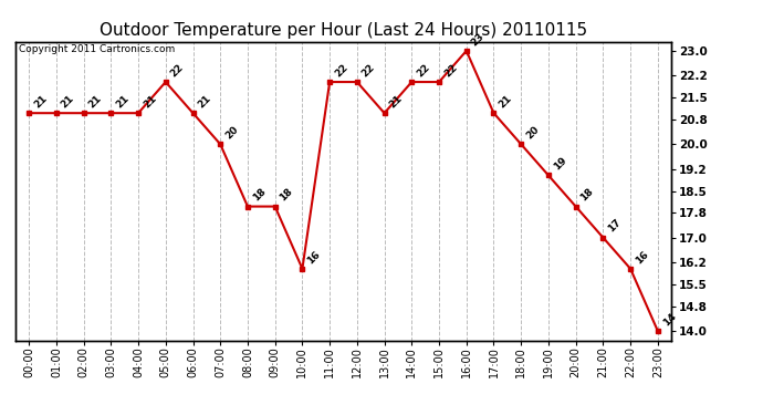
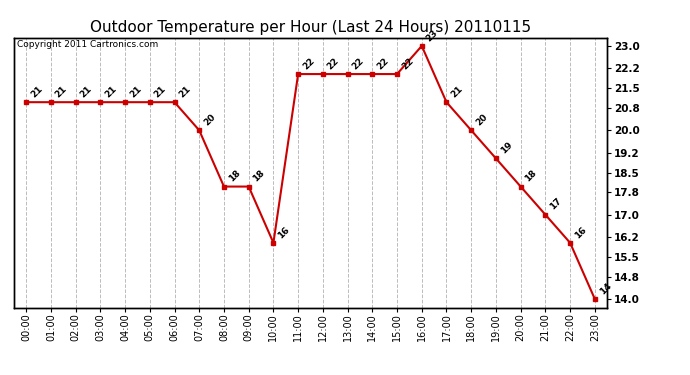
05:00: 22 -> 21
13:00: 21 -> 22
